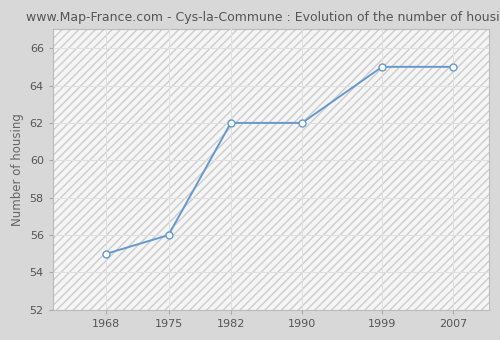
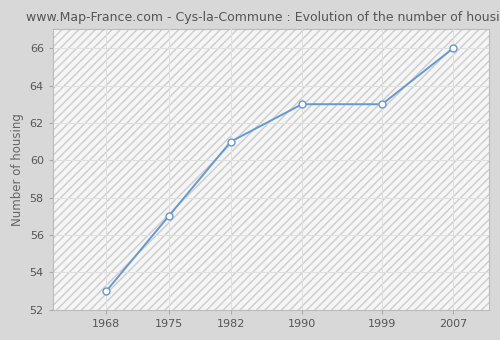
1968: 55 -> 53
1975: 56 -> 57
1982: 62 -> 61
1990: 62 -> 63
1999: 65 -> 63
2007: 65 -> 66
